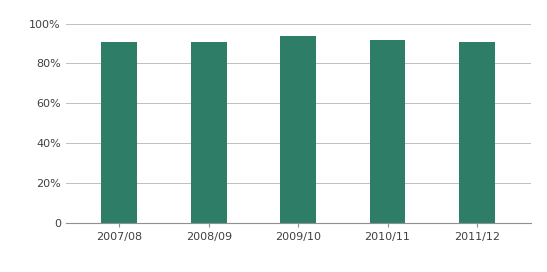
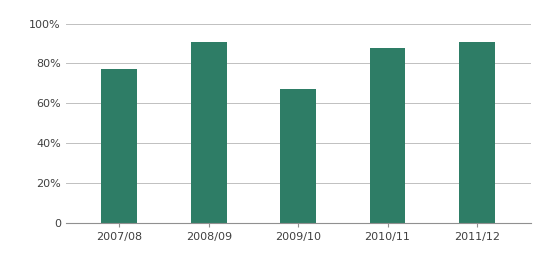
2007/08: 91% -> 77%
2009/10: 94% -> 67%
2010/11: 92% -> 88%
